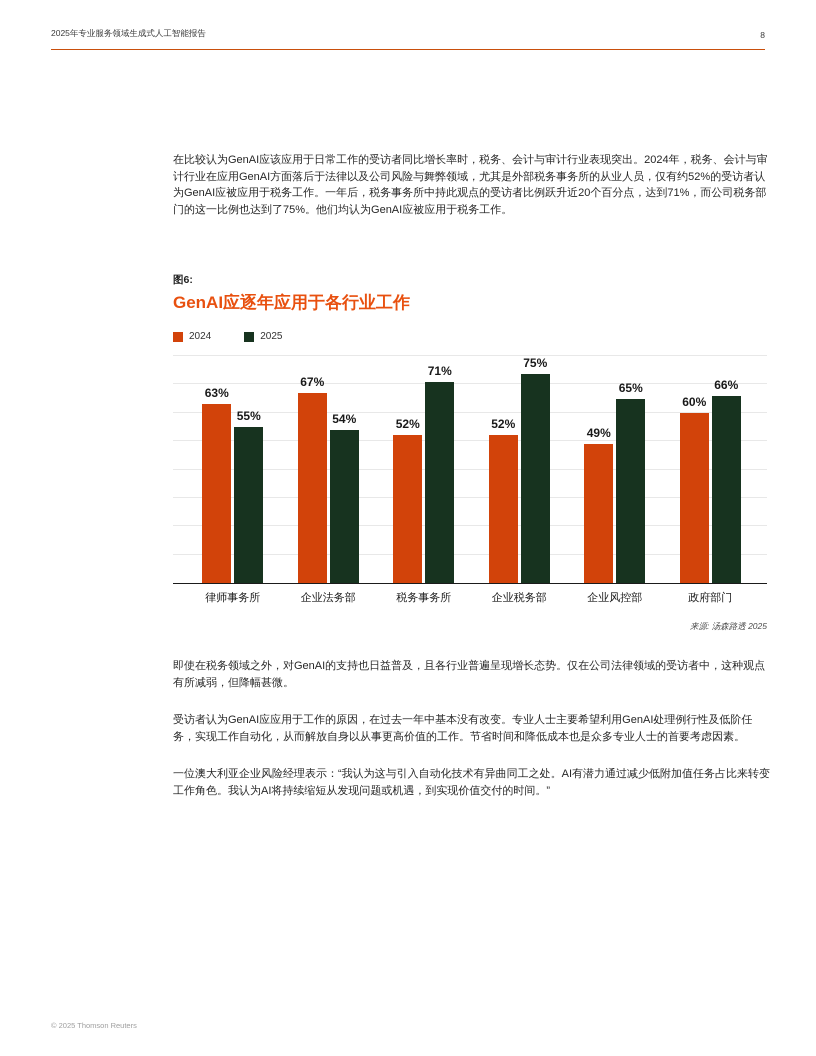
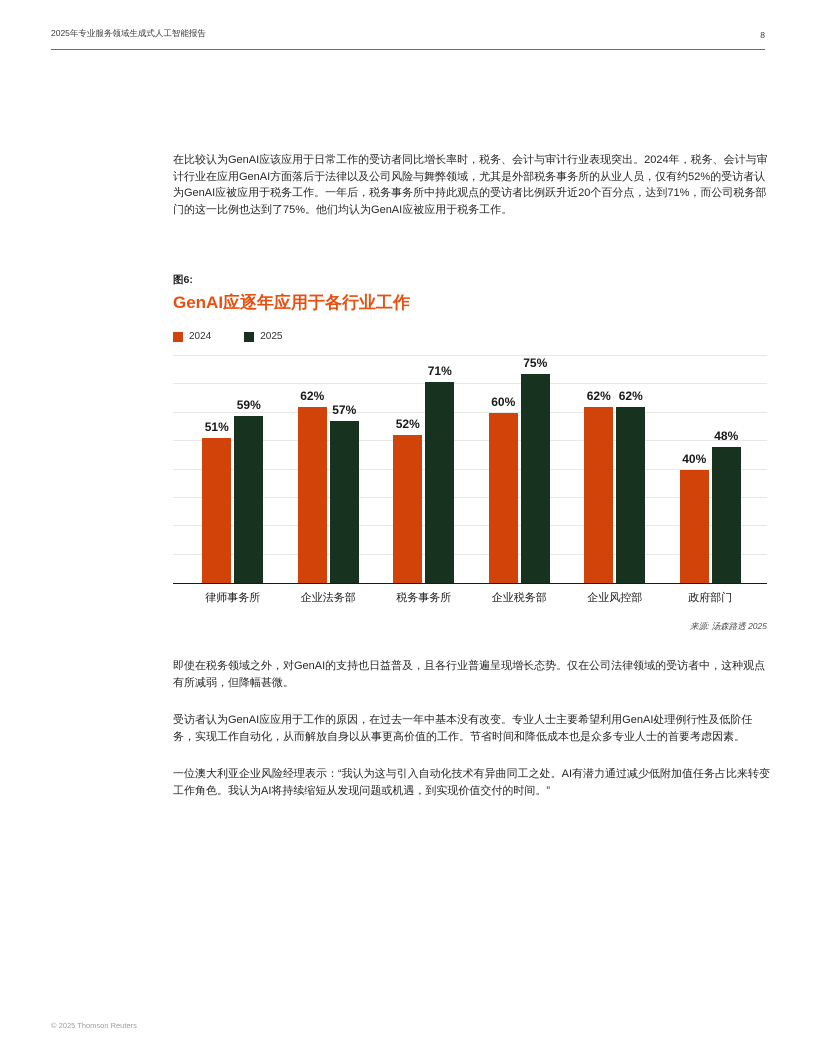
2024/律师事务所: 63% -> 51%
2025/律师事务所: 55% -> 59%
2024/企业法务部: 67% -> 62%
2025/企业法务部: 54% -> 57%
2024/企业税务部: 52% -> 60%
2024/企业风控部: 49% -> 62%
2025/企业风控部: 65% -> 62%
2024/政府部门: 60% -> 40%
2025/政府部门: 66% -> 48%
